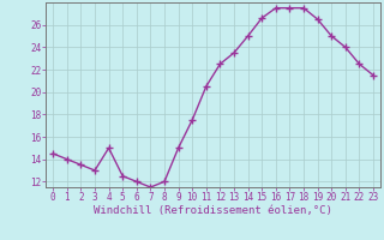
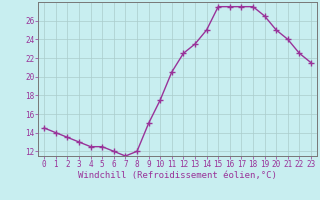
4: 15.0 -> 12.5
15: 26.6 -> 27.5
